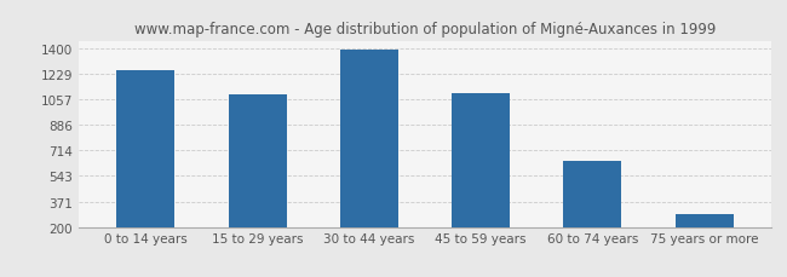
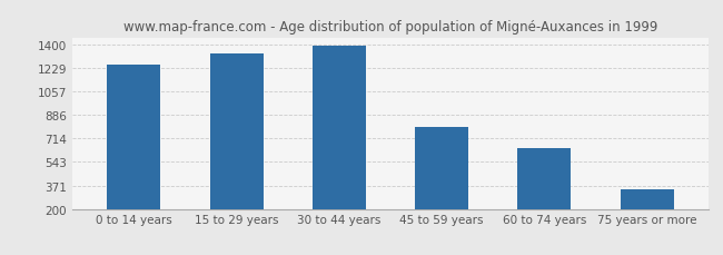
15 to 29 years: 1090 -> 1330
45 to 59 years: 1100 -> 800
75 years or more: 290 -> 340
